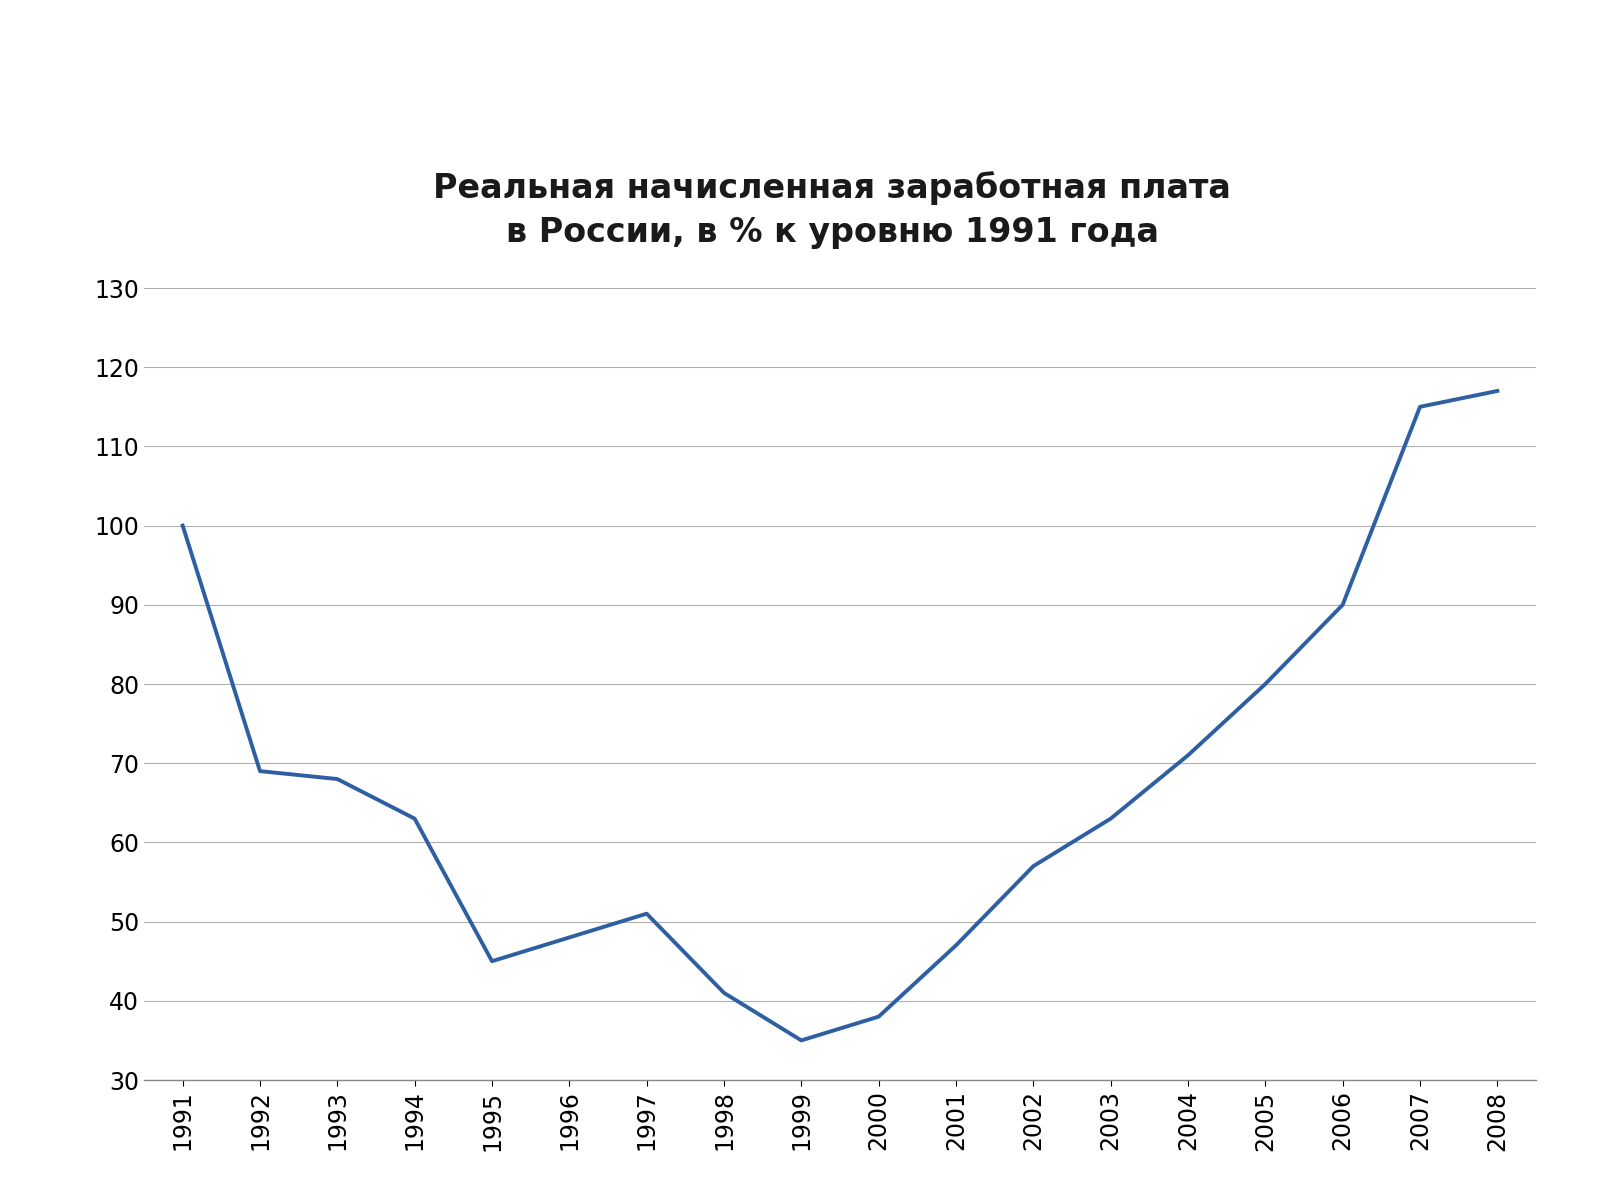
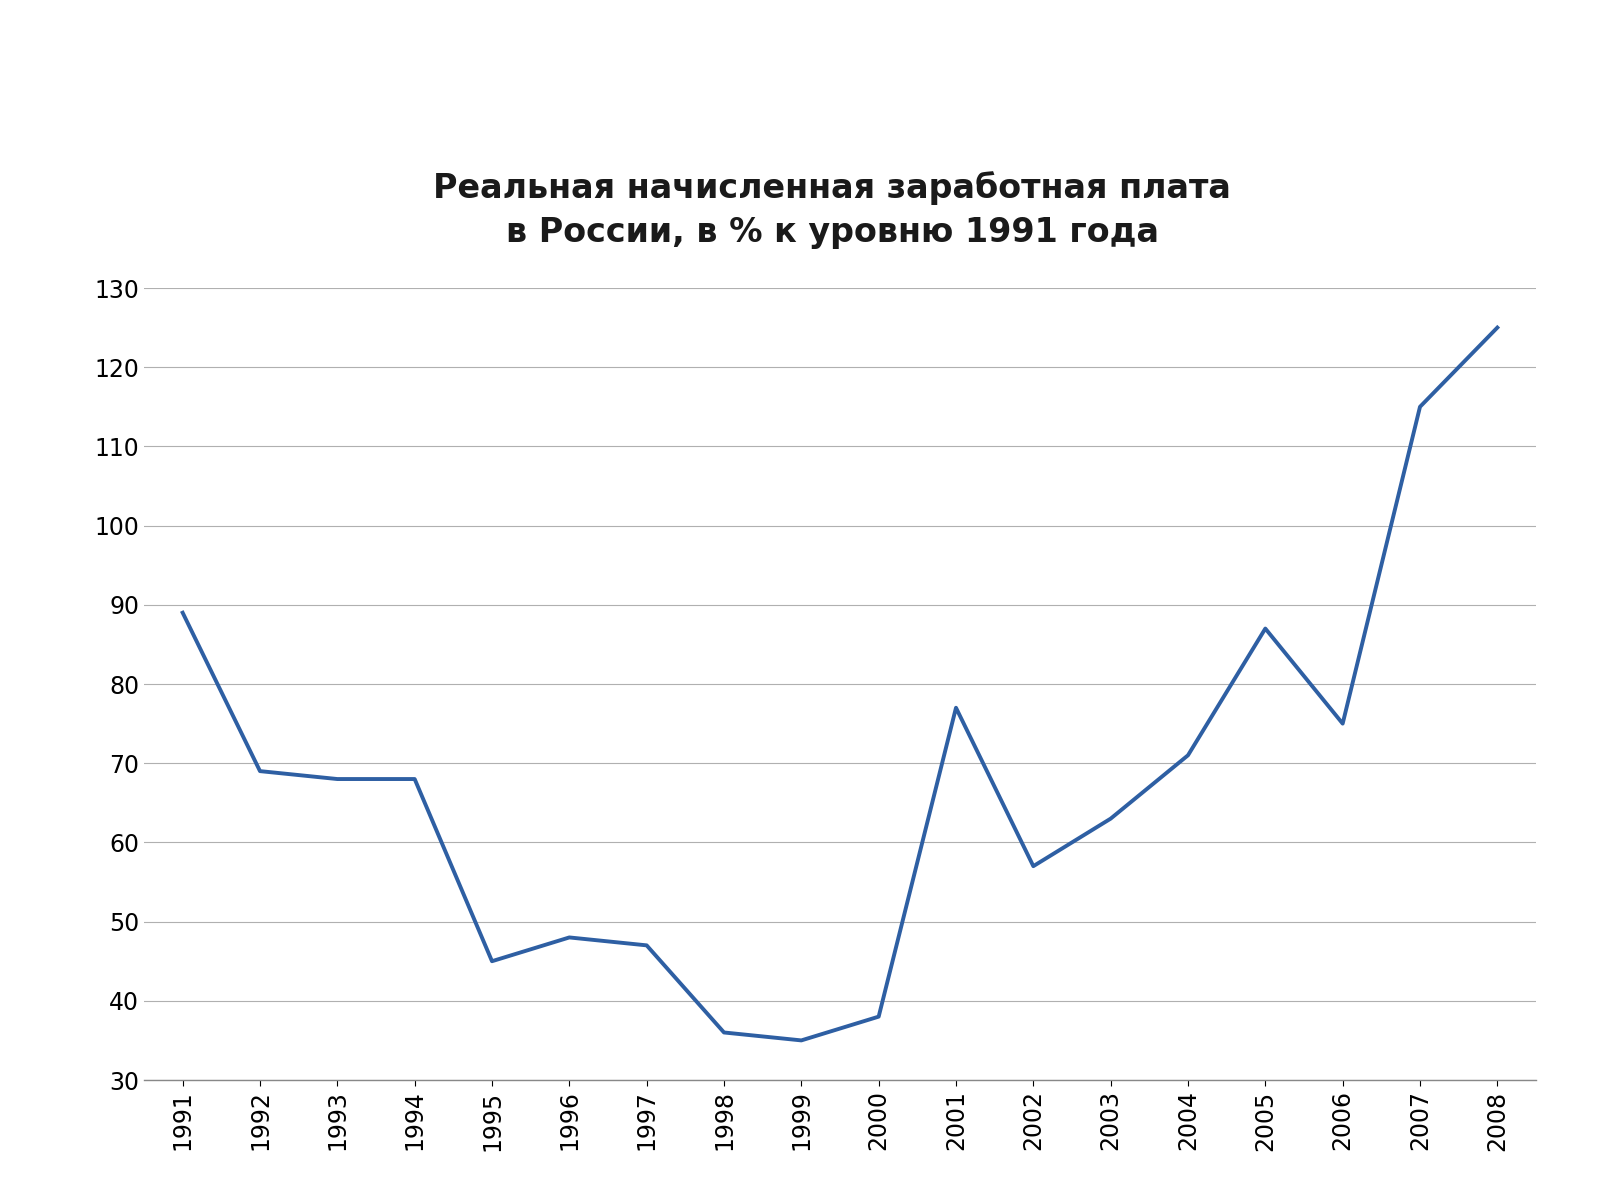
1991: 100 -> 89
1994: 63 -> 68
1997: 51 -> 47
1998: 41 -> 36
2001: 47 -> 77
2005: 80 -> 87
2006: 90 -> 75
2008: 117 -> 125
